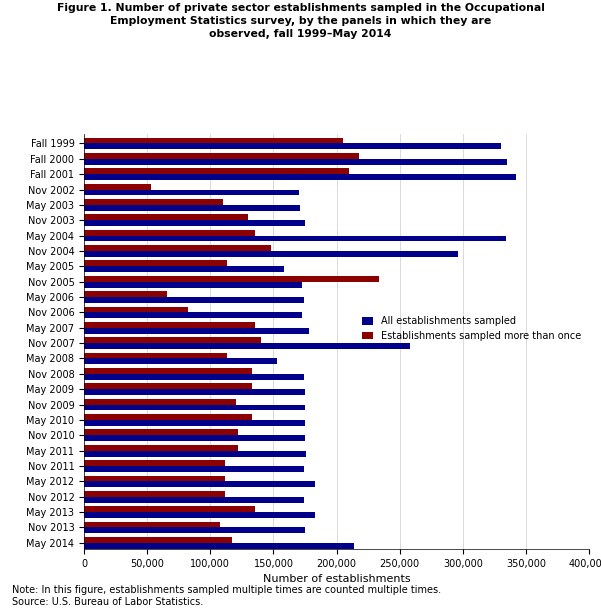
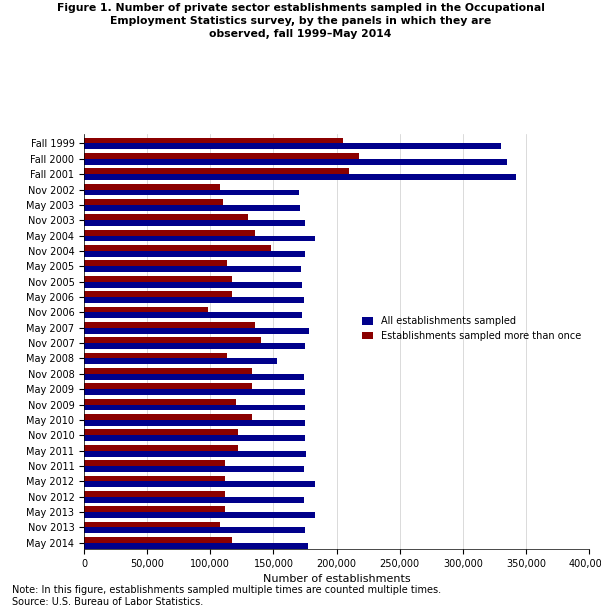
Establishments sampled more than once/Nov 2002: 53,000 -> 108,000
All establishments sampled/May 2004: 334,000 -> 183,000
All establishments sampled/Nov 2004: 296,000 -> 175,000
All establishments sampled/May 2005: 158,000 -> 172,000
Establishments sampled more than once/Nov 2005: 234,000 -> 117,000
Establishments sampled more than once/May 2006: 66,000 -> 117,000
Establishments sampled more than once/Nov 2006: 82,000 -> 98,000
All establishments sampled/Nov 2007: 258,000 -> 175,000
Establishments sampled more than once/May 2013: 135,000 -> 112,000
All establishments sampled/May 2014: 214,000 -> 177,000
